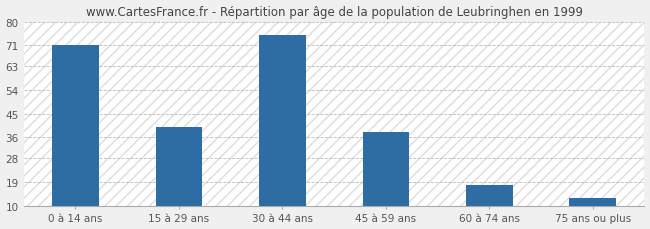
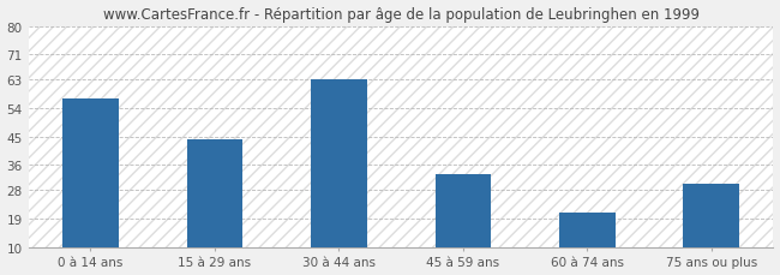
0 à 14 ans: 71 -> 57
15 à 29 ans: 40 -> 44
30 à 44 ans: 75 -> 63
45 à 59 ans: 38 -> 33
60 à 74 ans: 18 -> 21
75 ans ou plus: 13 -> 30
